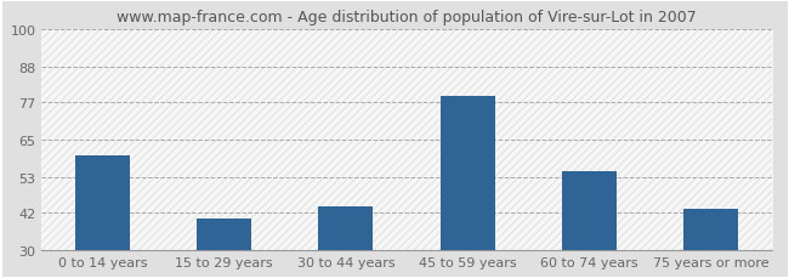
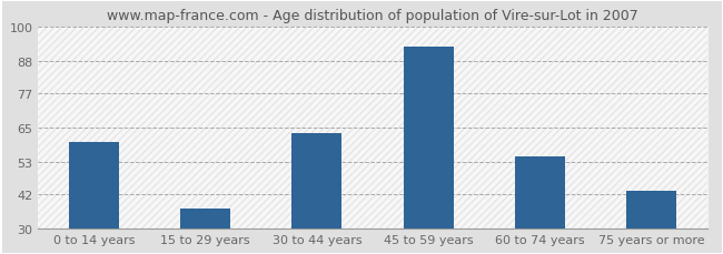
15 to 29 years: 40 -> 37
30 to 44 years: 44 -> 63
45 to 59 years: 79 -> 93
